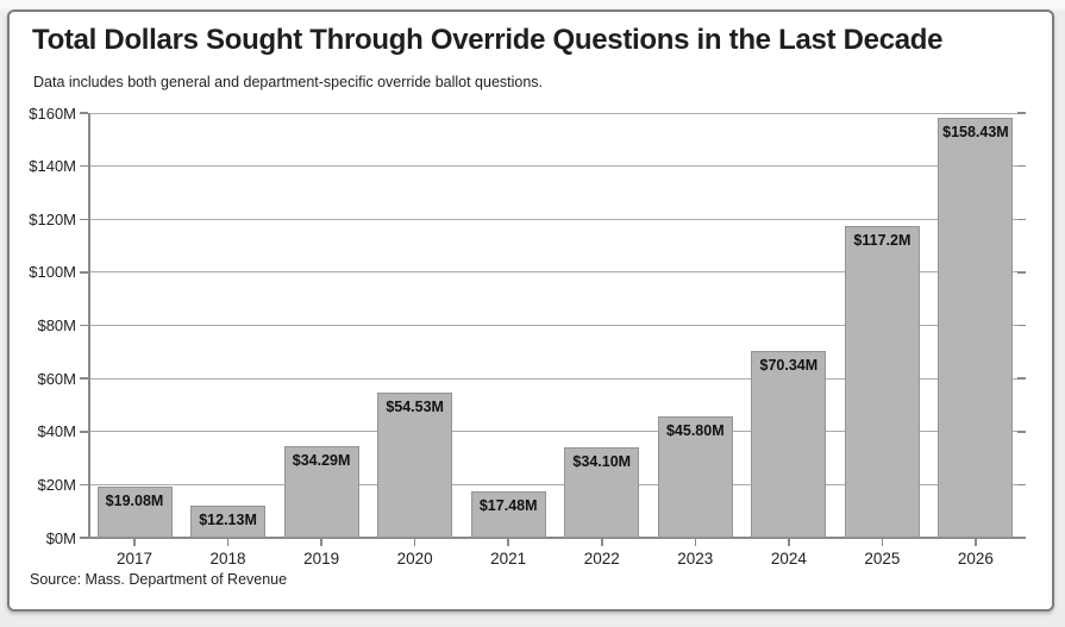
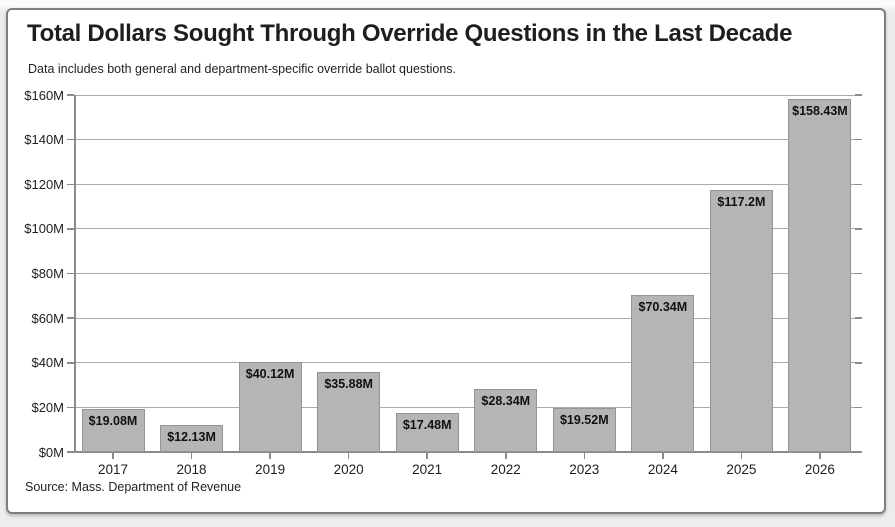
2019: $34.29M -> $40.12M
2020: $54.53M -> $35.88M
2022: $34.10M -> $28.34M
2023: $45.80M -> $19.52M
